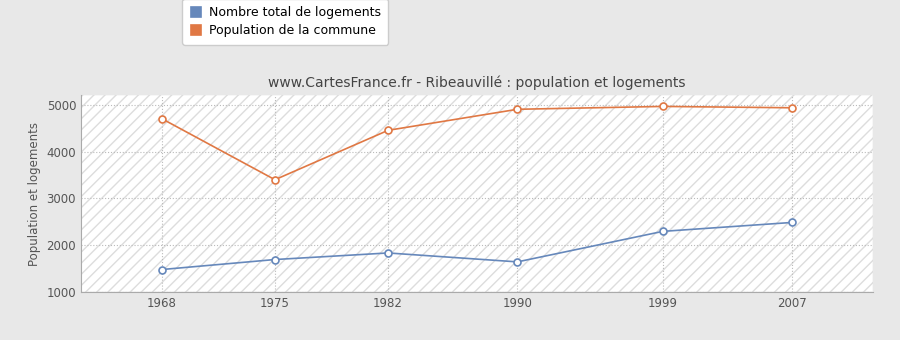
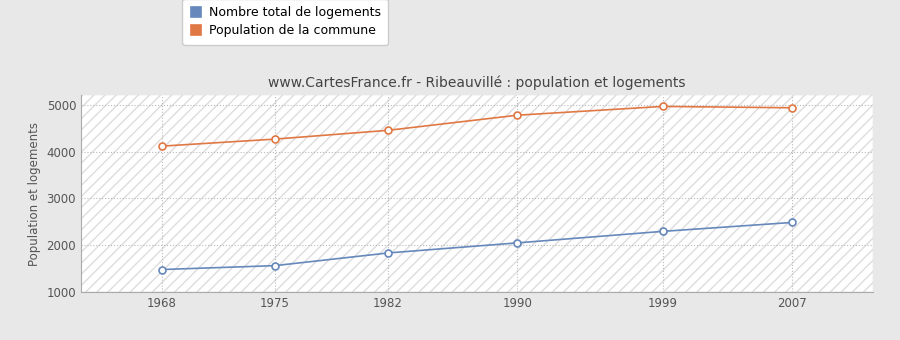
Population de la commune/1968: 4700 -> 4120
Nombre total de logements/1975: 1700 -> 1570
Population de la commune/1975: 3400 -> 4260
Nombre total de logements/1990: 1650 -> 2060
Population de la commune/1990: 4900 -> 4770
